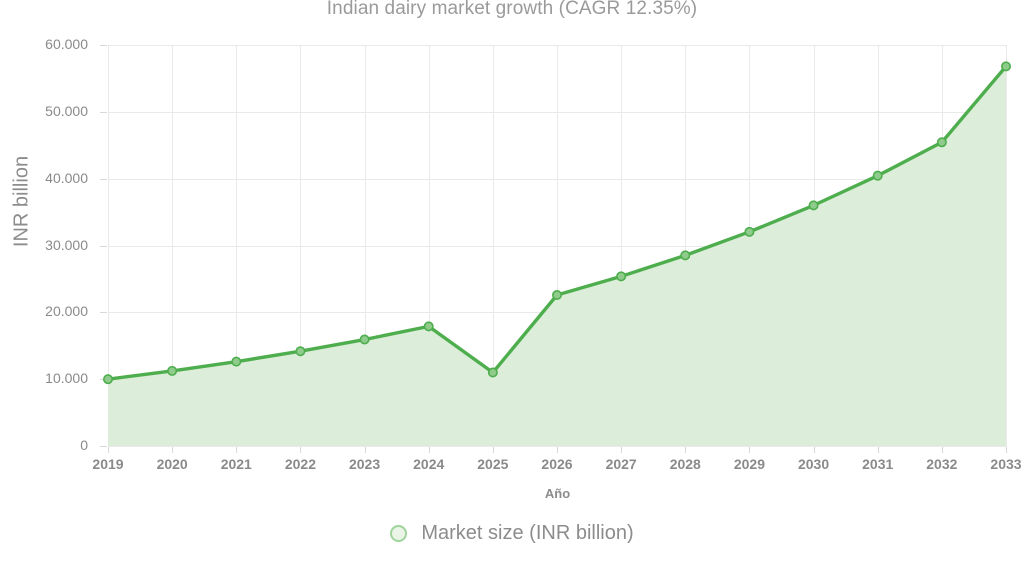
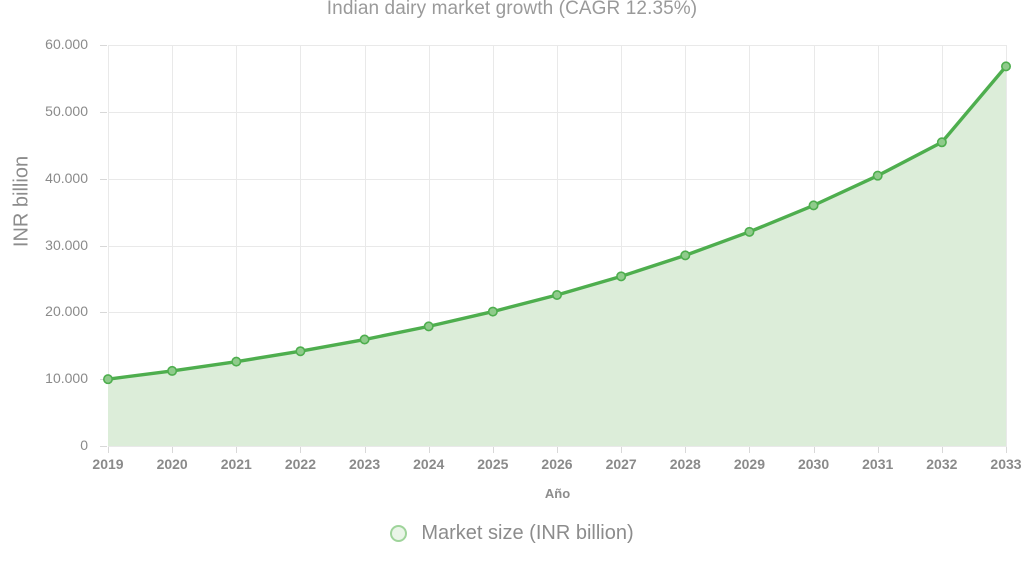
2025: 11000 -> 20000
